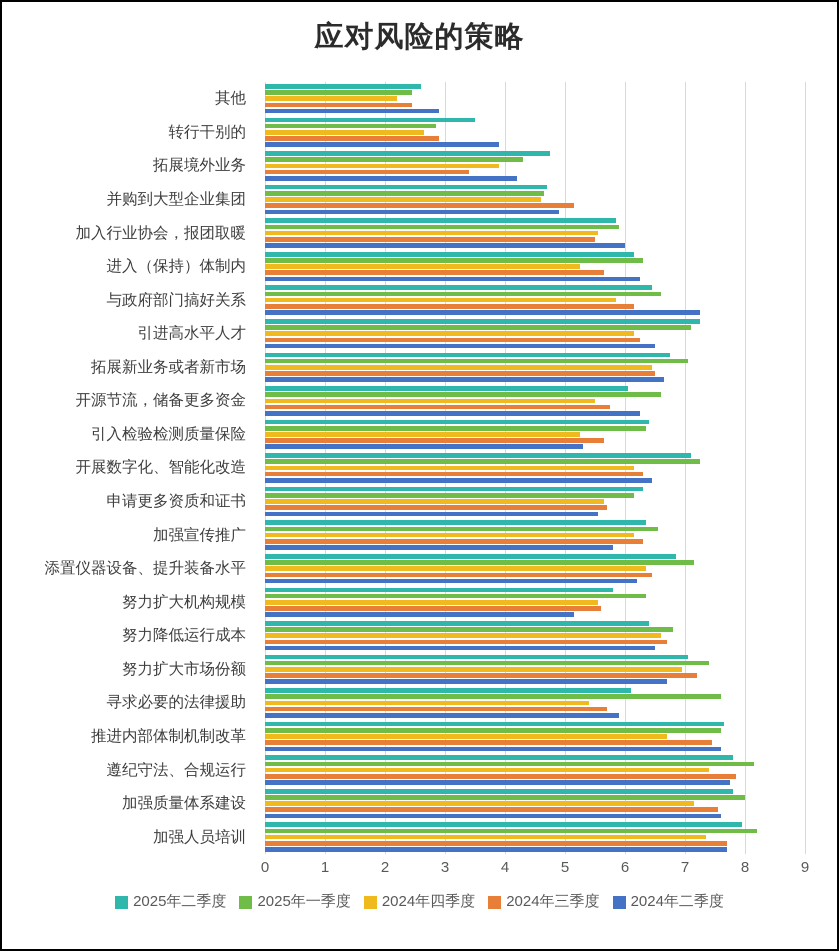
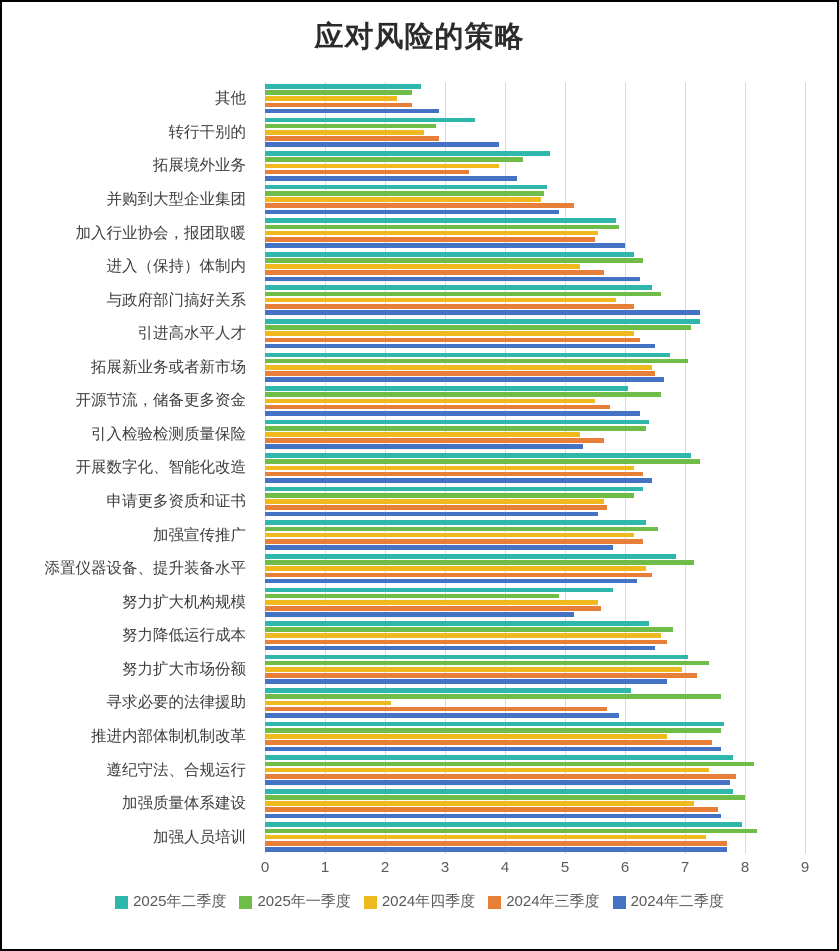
2025年一季度/努力扩大机构规模: 6.3 -> 4.9
2024年四季度/寻求必要的法律援助: 5.4 -> 2.1
